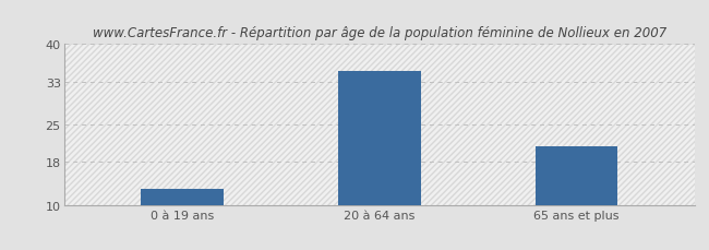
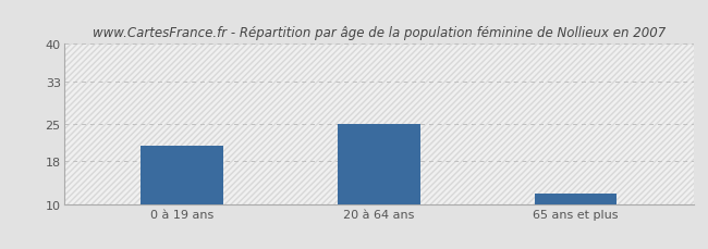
0 à 19 ans: 13 -> 21
20 à 64 ans: 35 -> 25
65 ans et plus: 21 -> 12
